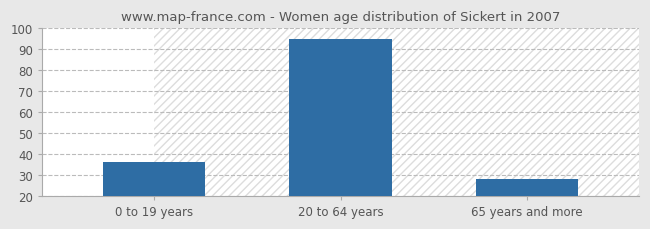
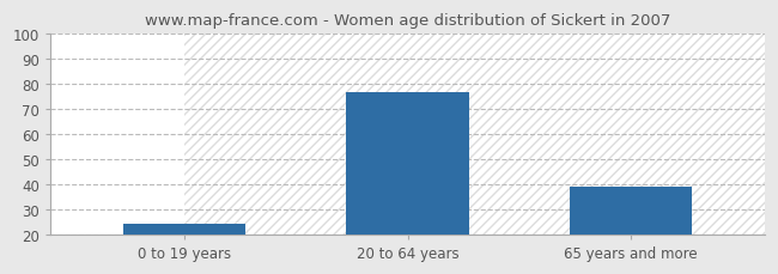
0 to 19 years: 36 -> 24
20 to 64 years: 95 -> 77
65 years and more: 28 -> 39
